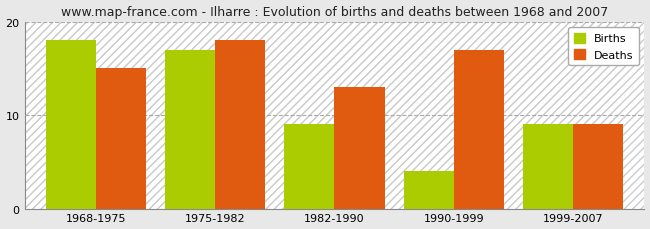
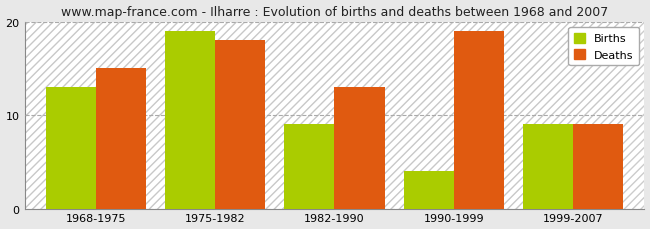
Births/1968-1975: 18 -> 13
Births/1975-1982: 17 -> 19
Deaths/1990-1999: 17 -> 19
